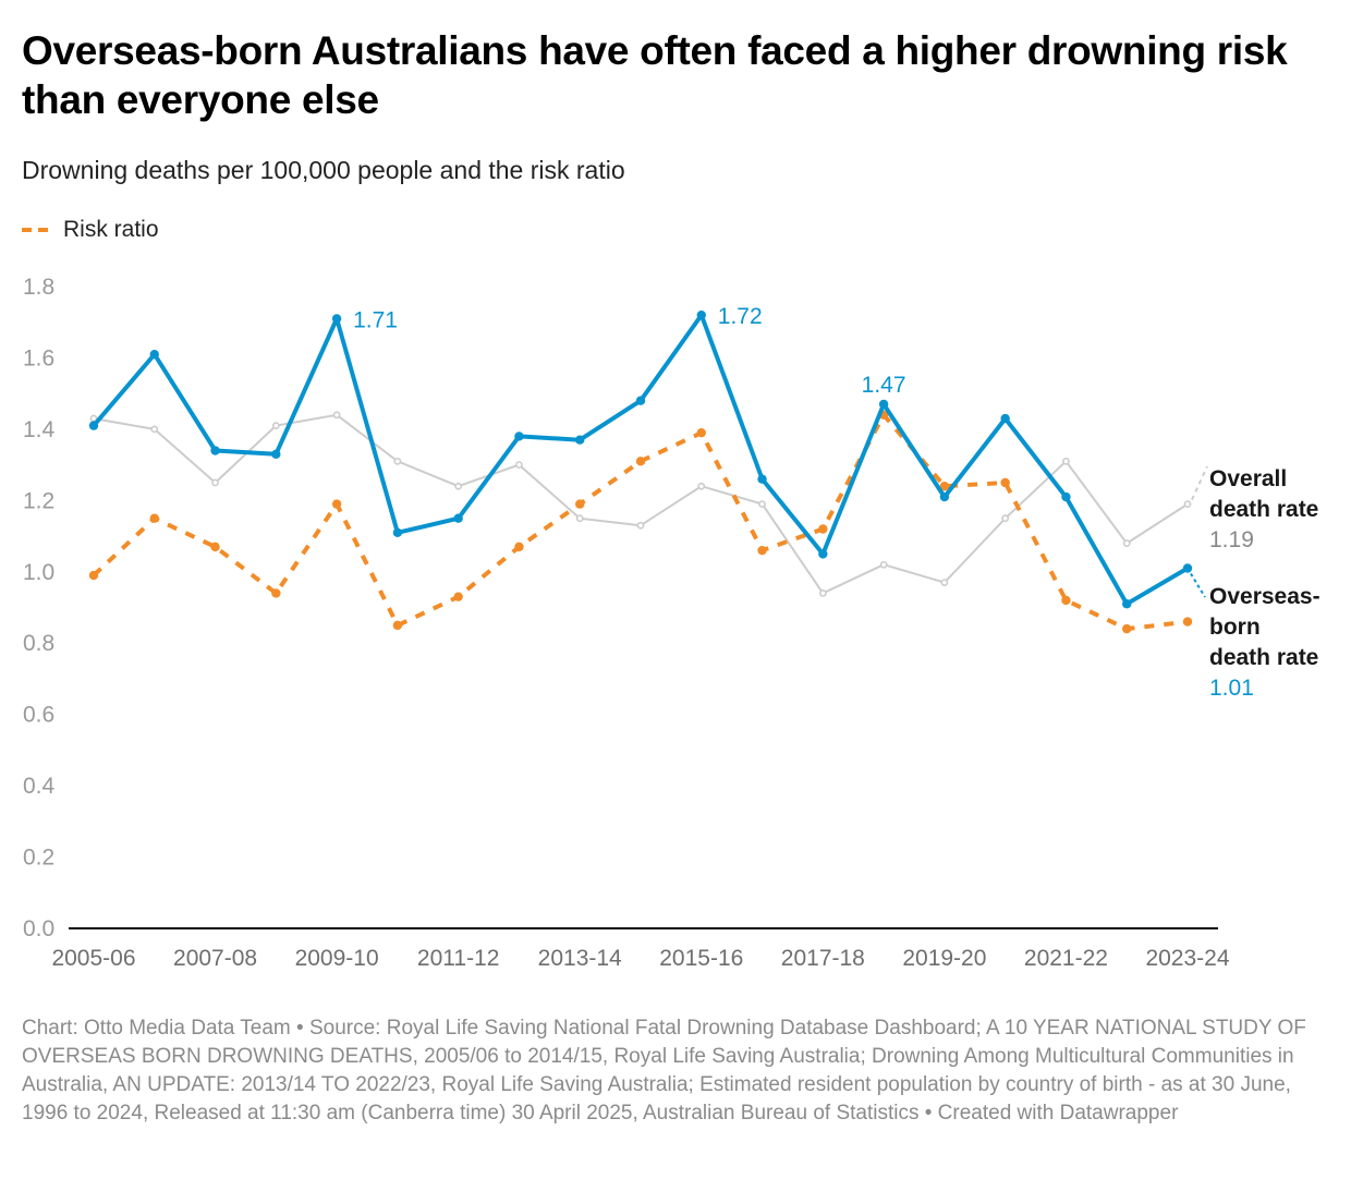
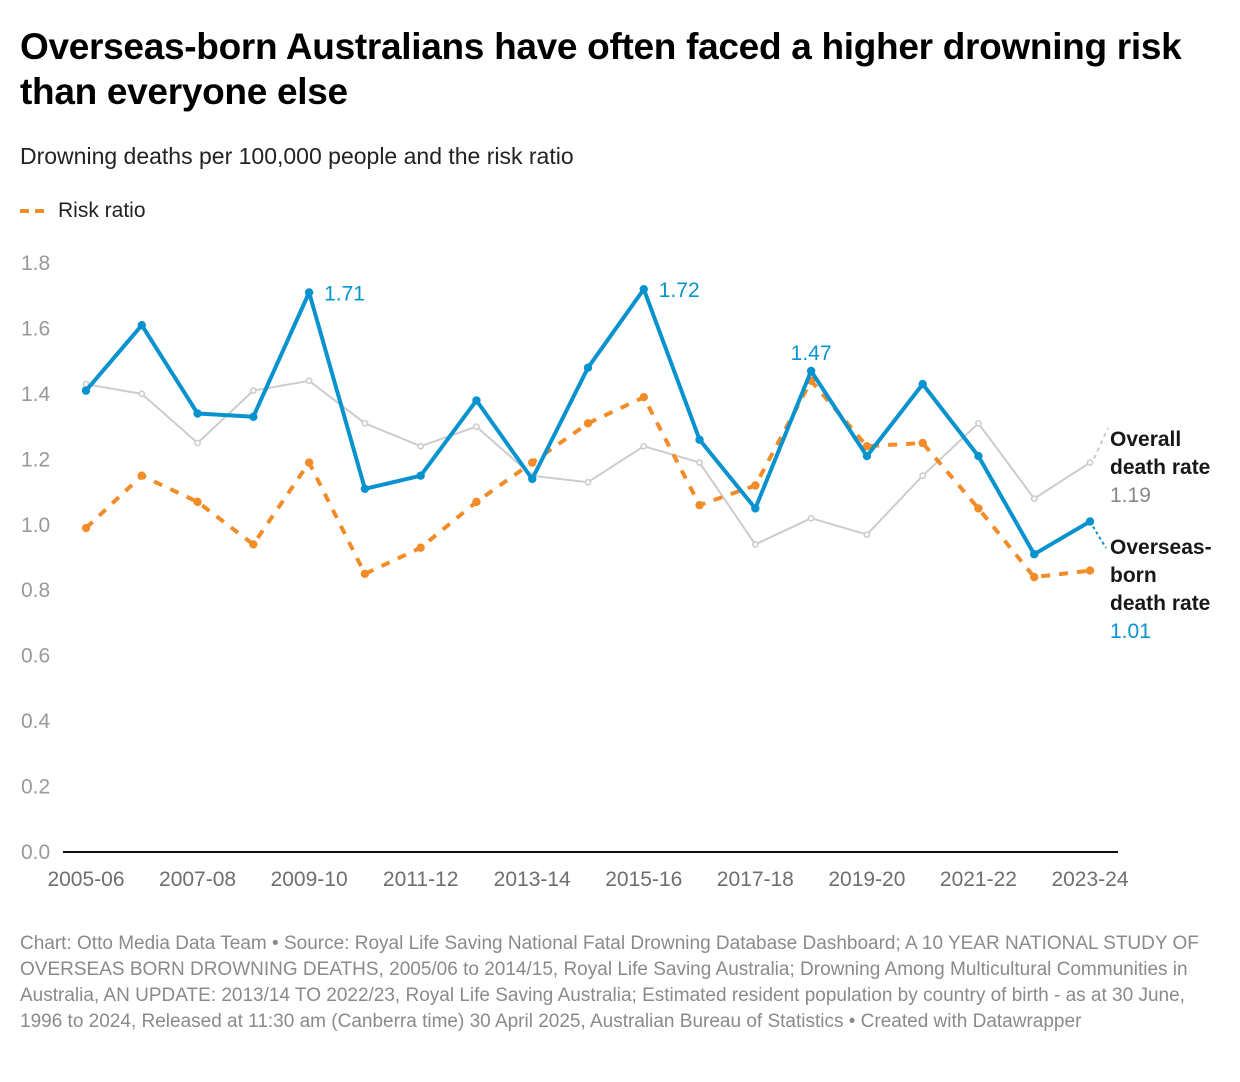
Overseas-born death rate/2013-14: 1.37 -> 1.14
Risk ratio/2021-22: 0.92 -> 1.05
